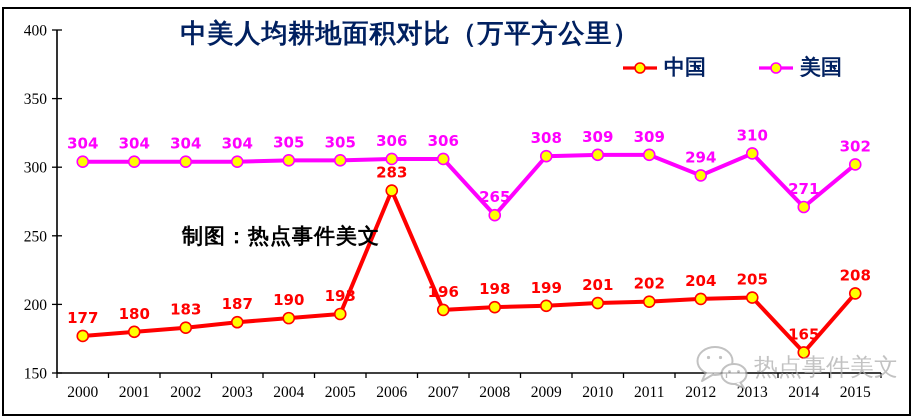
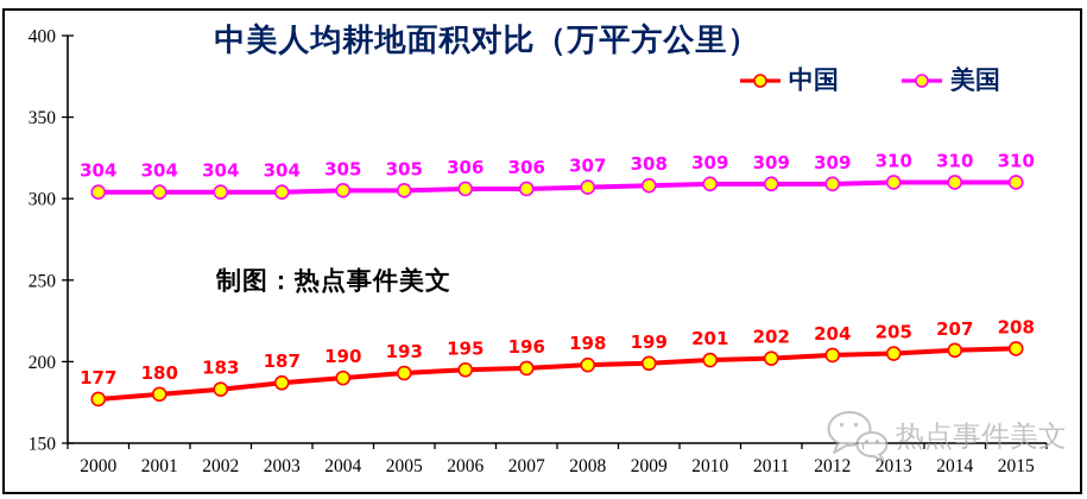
中国/2006: 283 -> 195
美国/2008: 265 -> 307
美国/2012: 294 -> 309
中国/2014: 165 -> 207
美国/2014: 271 -> 310
美国/2015: 302 -> 310
